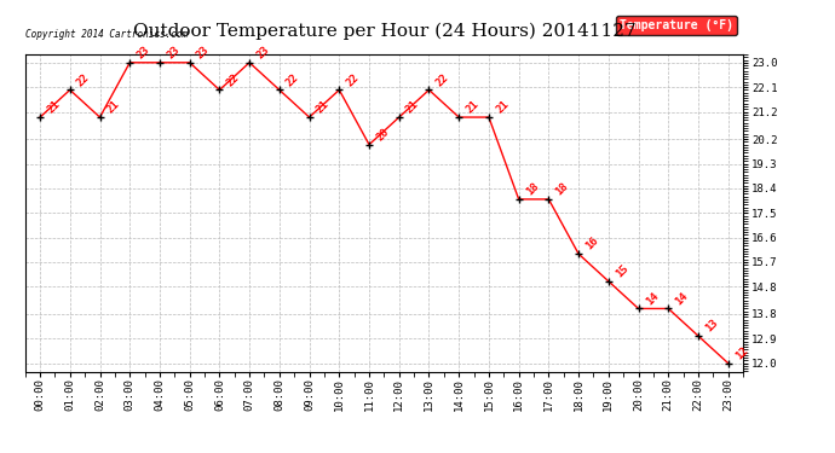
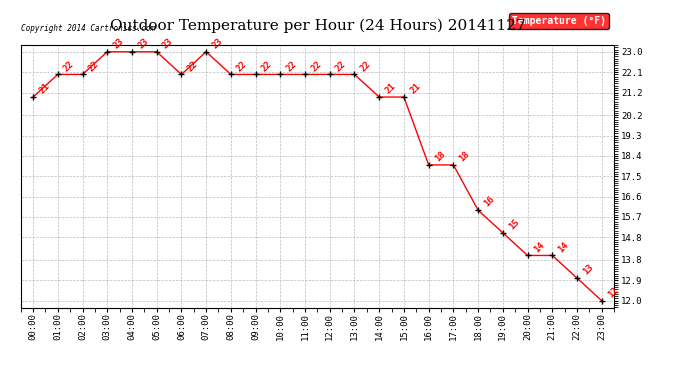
02:00: 21 -> 22
09:00: 21 -> 22
11:00: 20 -> 22
12:00: 21 -> 22
